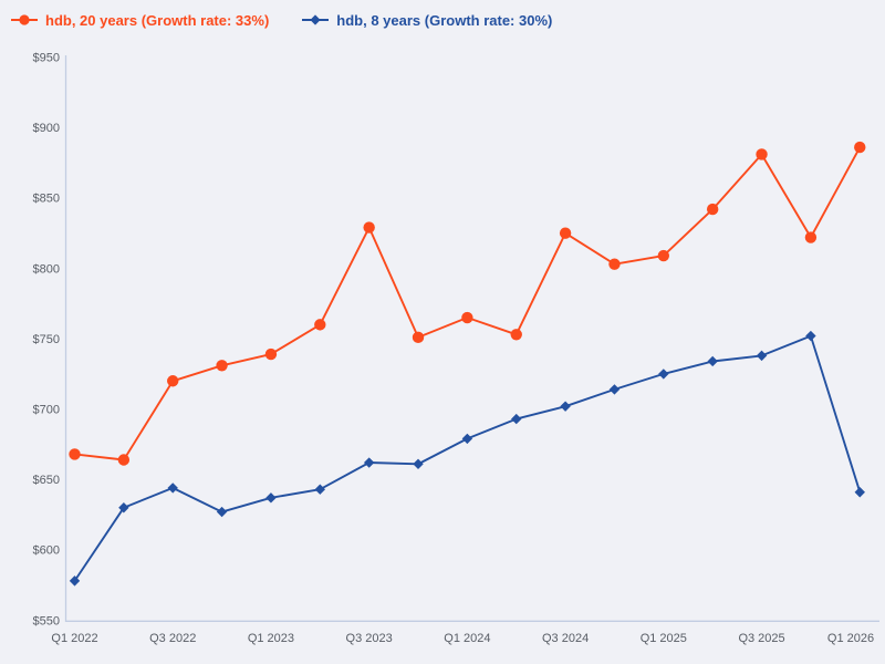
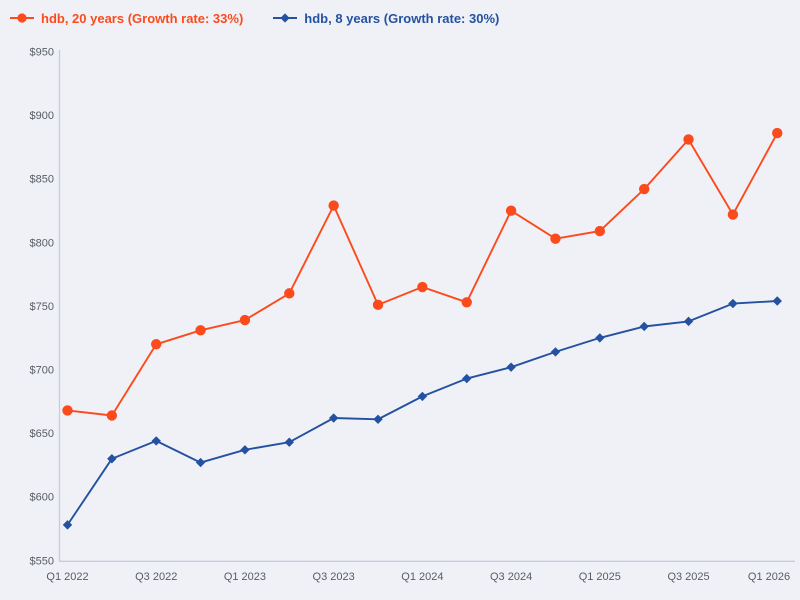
hdb, 8 years (Growth rate: 30%)/Q1 2026: $641 -> $754
